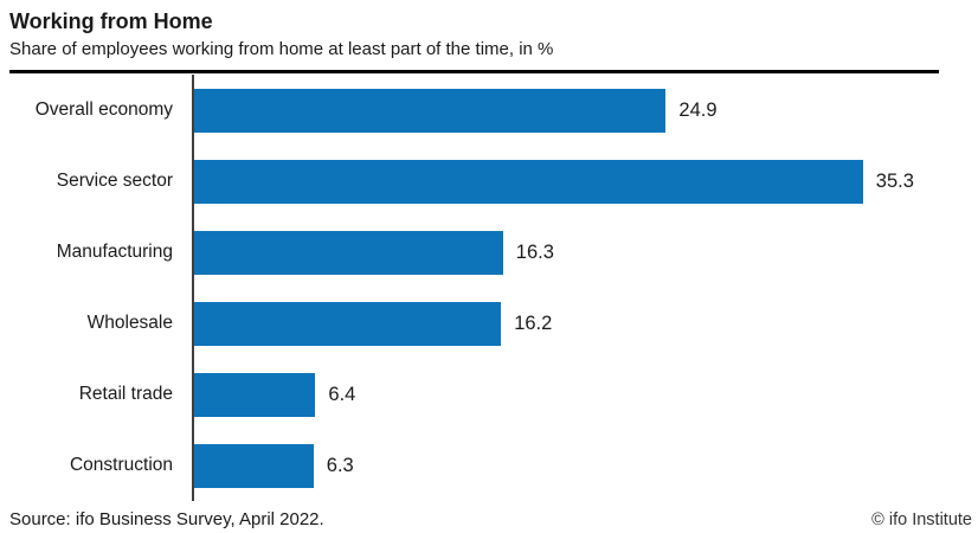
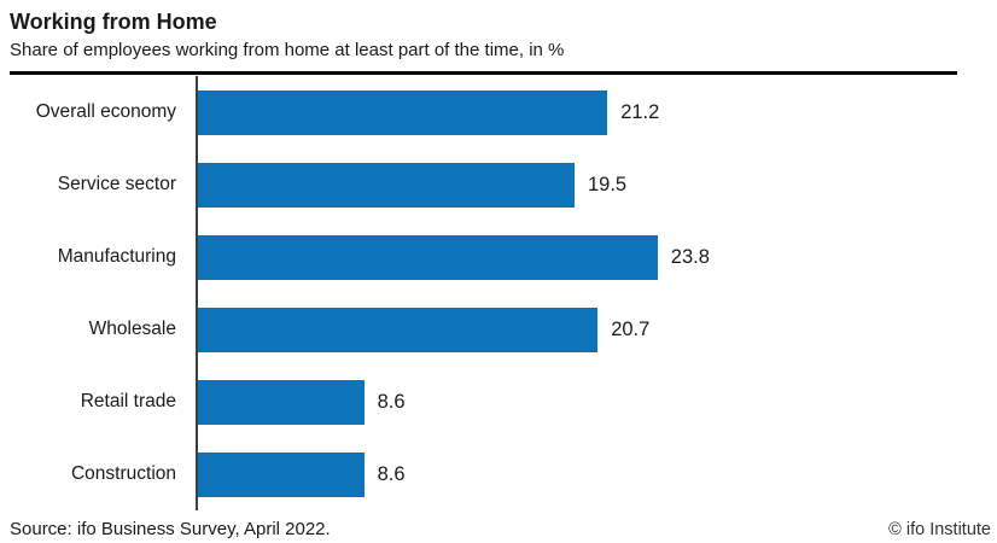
Overall economy: 24.9 -> 21.2
Service sector: 35.3 -> 19.5
Manufacturing: 16.3 -> 23.8
Wholesale: 16.2 -> 20.7
Retail trade: 6.4 -> 8.6
Construction: 6.3 -> 8.6
